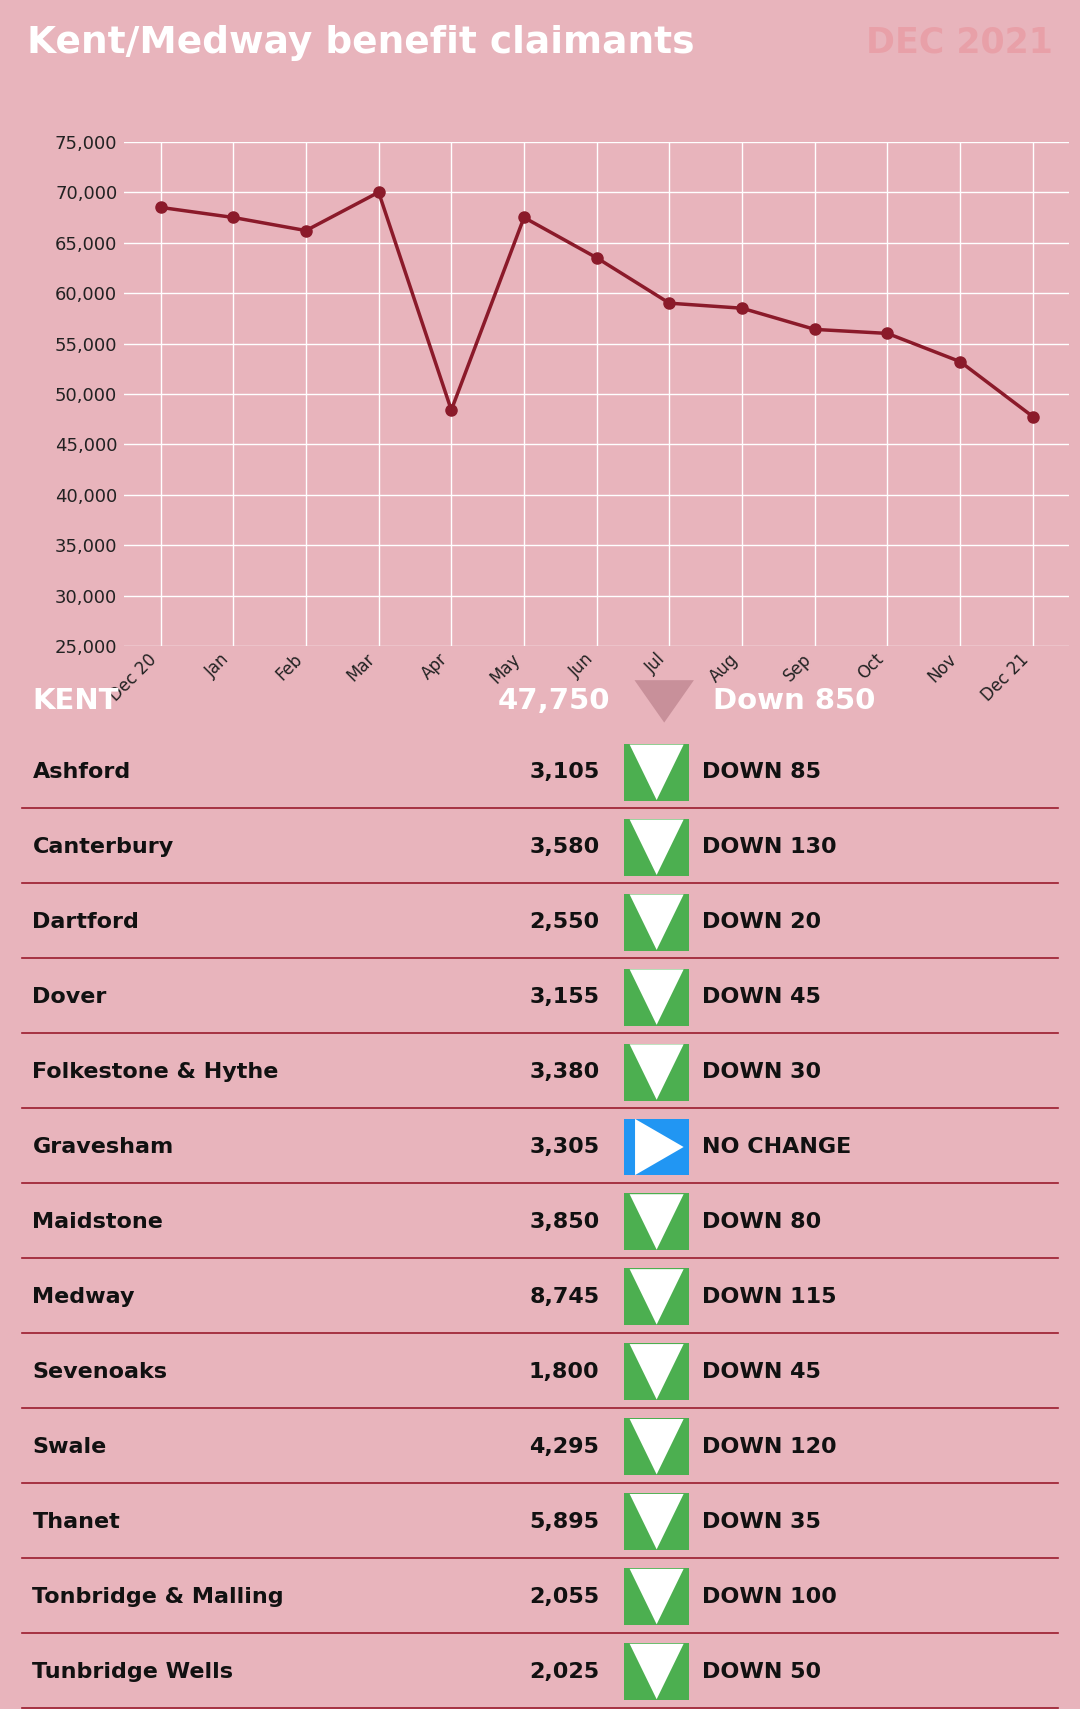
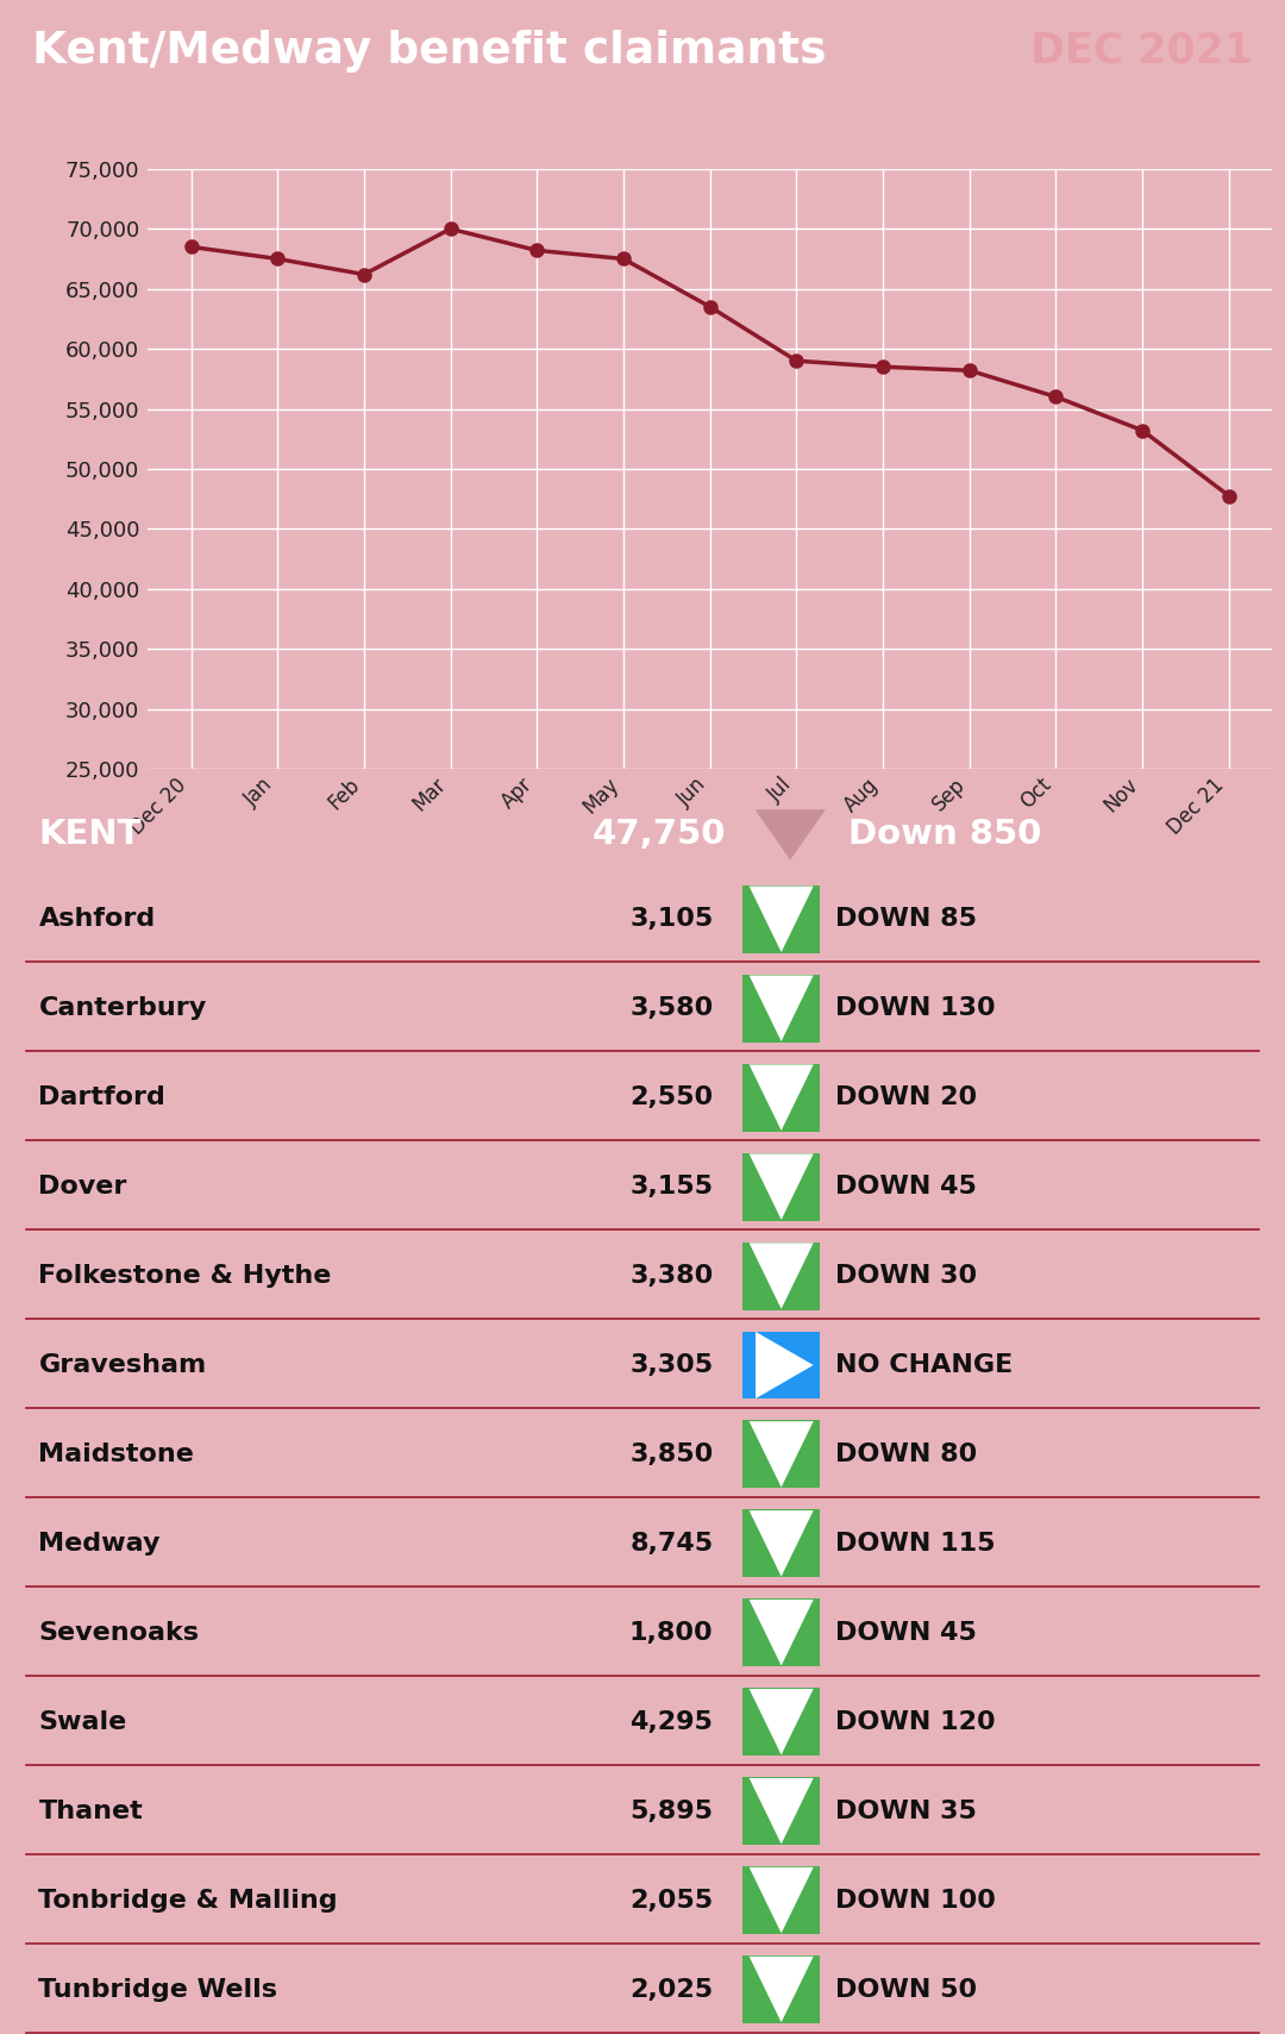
Apr: 48,400 -> 68,200
Sep: 56,400 -> 58,200
